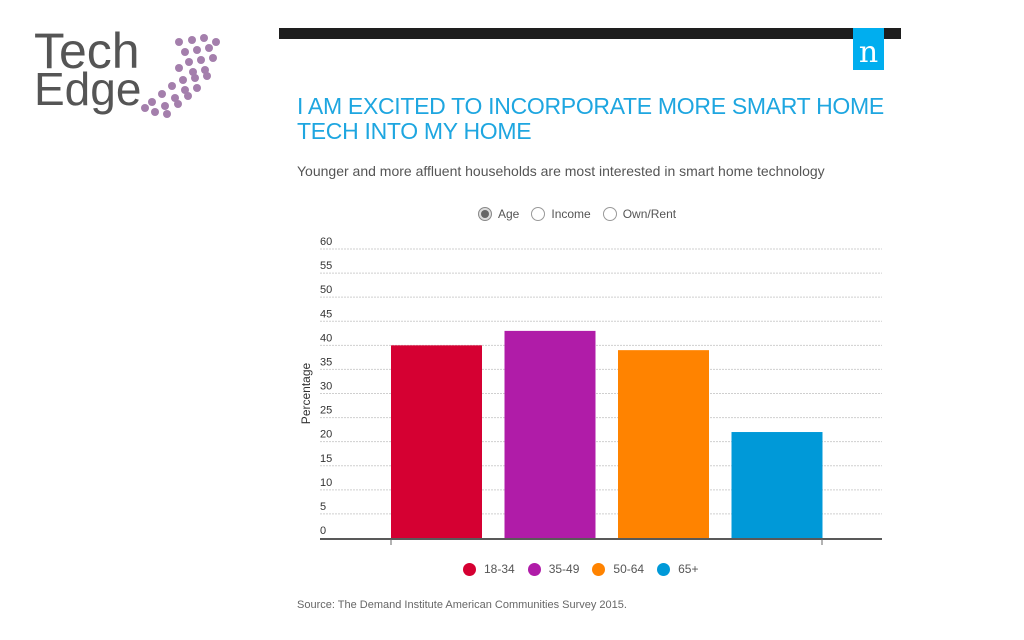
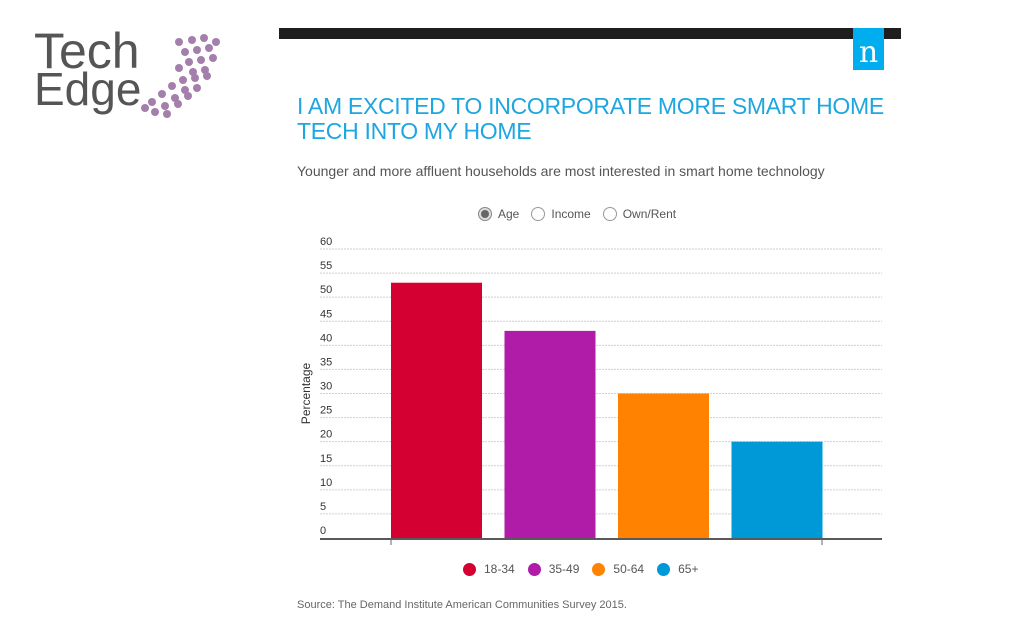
18-34: 40 -> 53
50-64: 39 -> 30
65+: 22 -> 20
